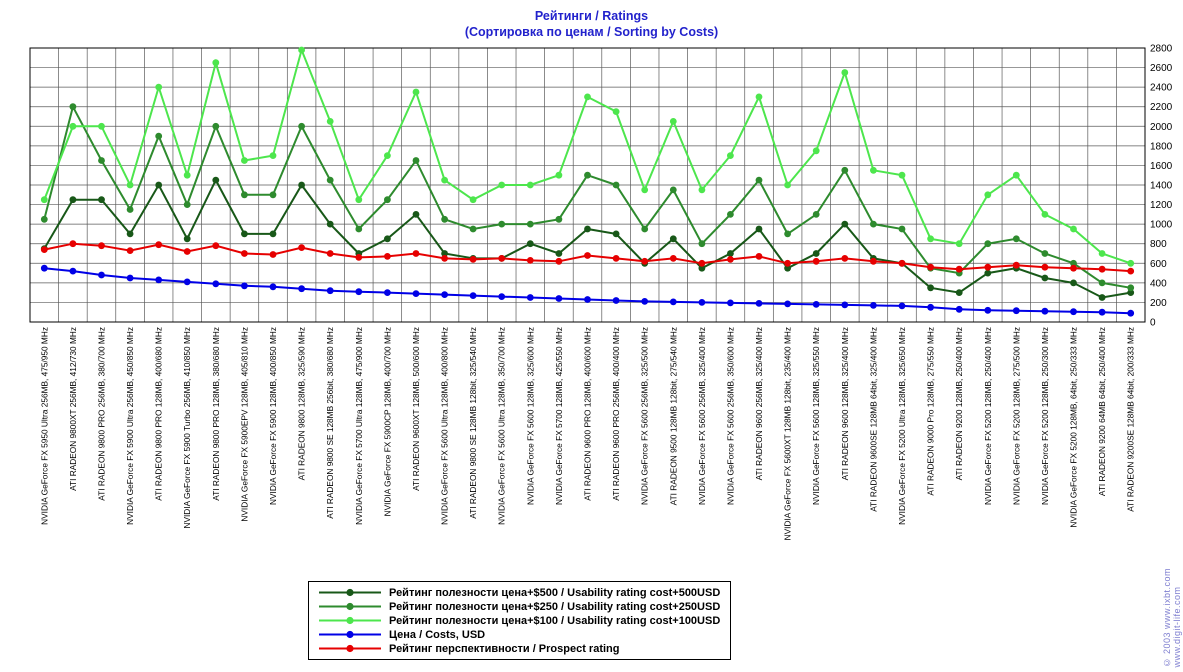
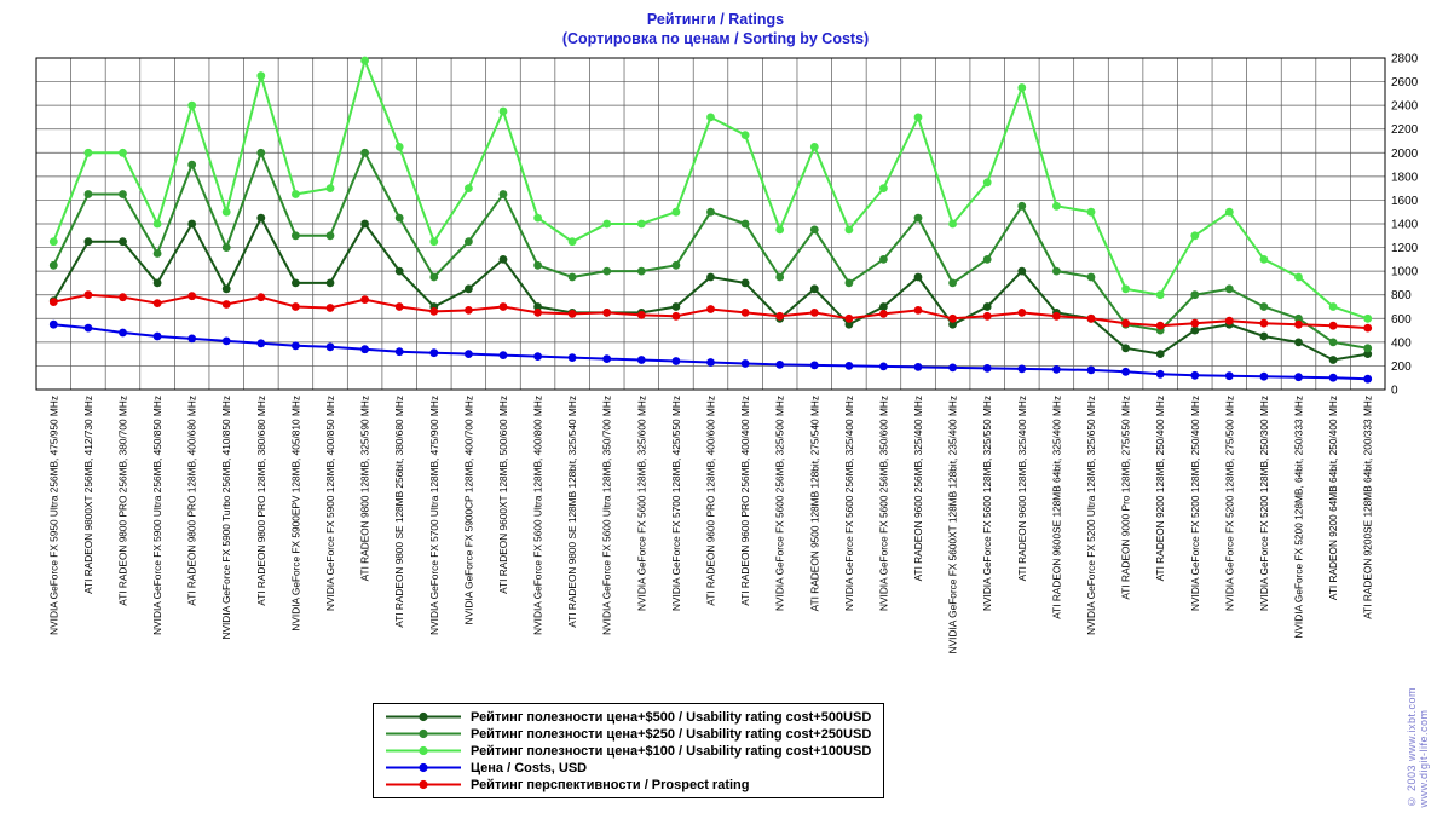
Рейтинг полезности цена+$250 / Usability rating cost+250USD/ATI RADEON 9800XT 256MB, 412/730 MHz: 2200 -> 1600
Рейтинг полезности цена+$500 / Usability rating cost+500USD/NVIDIA GeForce FX 5600 128MB, 325/600 MHz: 800 -> 600
Рейтинг полезности цена+$250 / Usability rating cost+250USD/NVIDIA GeForce FX 5600 256MB, 325/400 MHz: 800 -> 900
